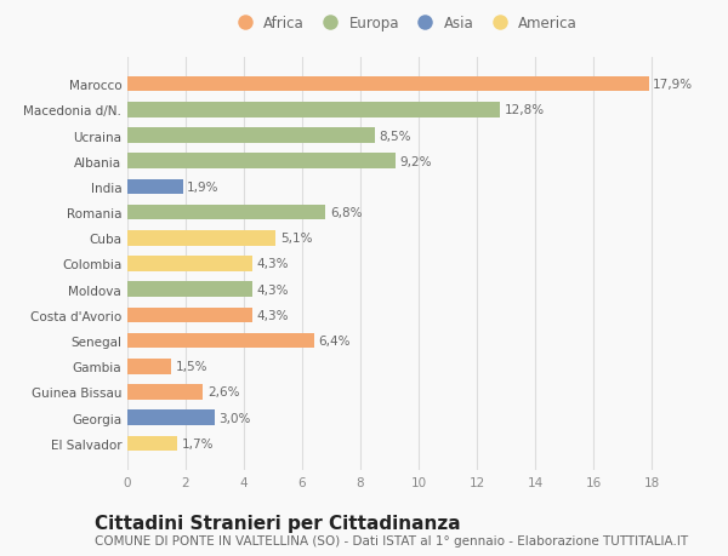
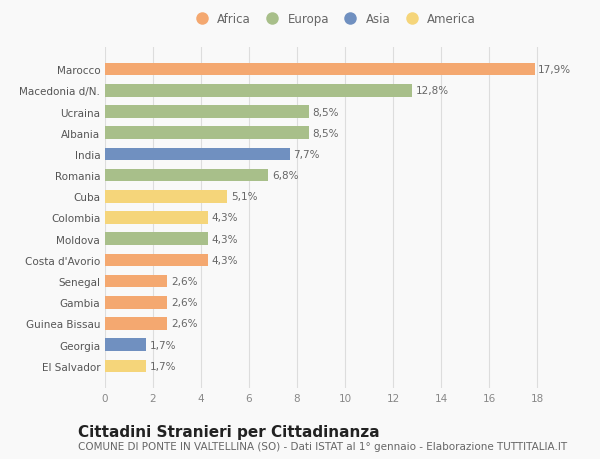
Albania: 9,2% -> 8,5%
India: 1,9% -> 7,7%
Senegal: 6,4% -> 2,6%
Gambia: 1,5% -> 2,6%
Georgia: 3,0% -> 1,7%
